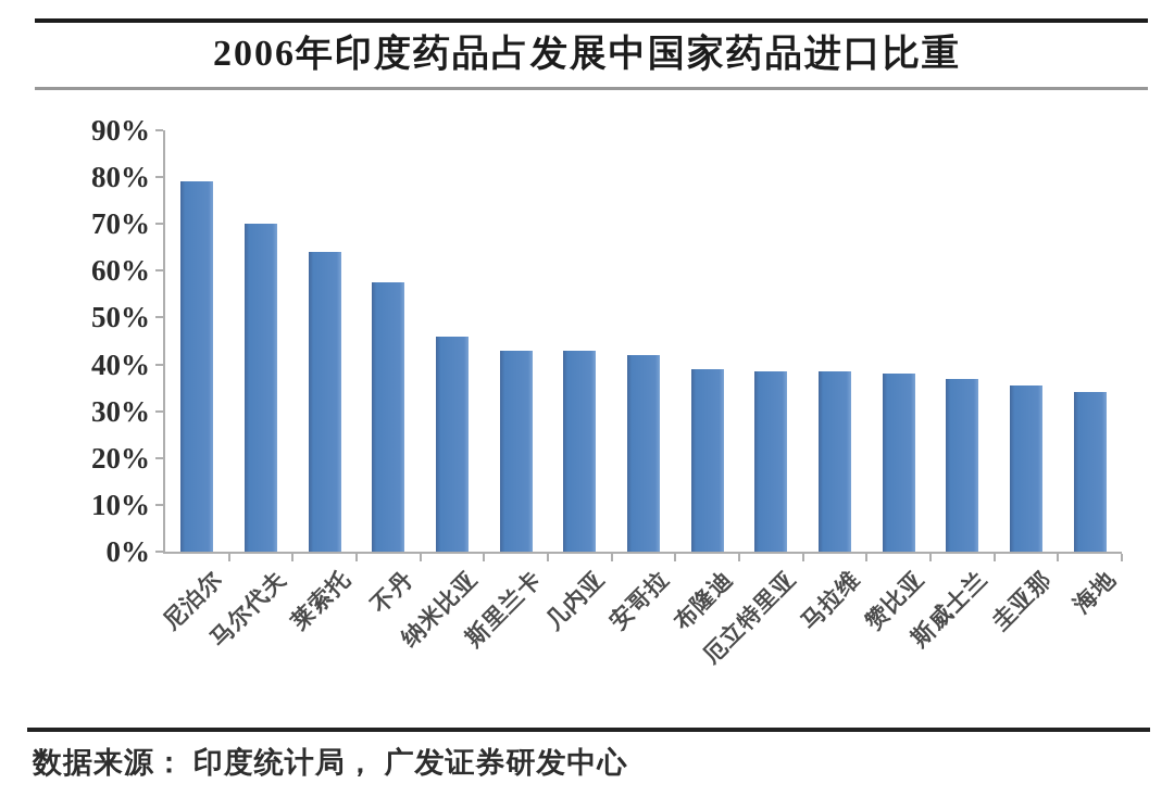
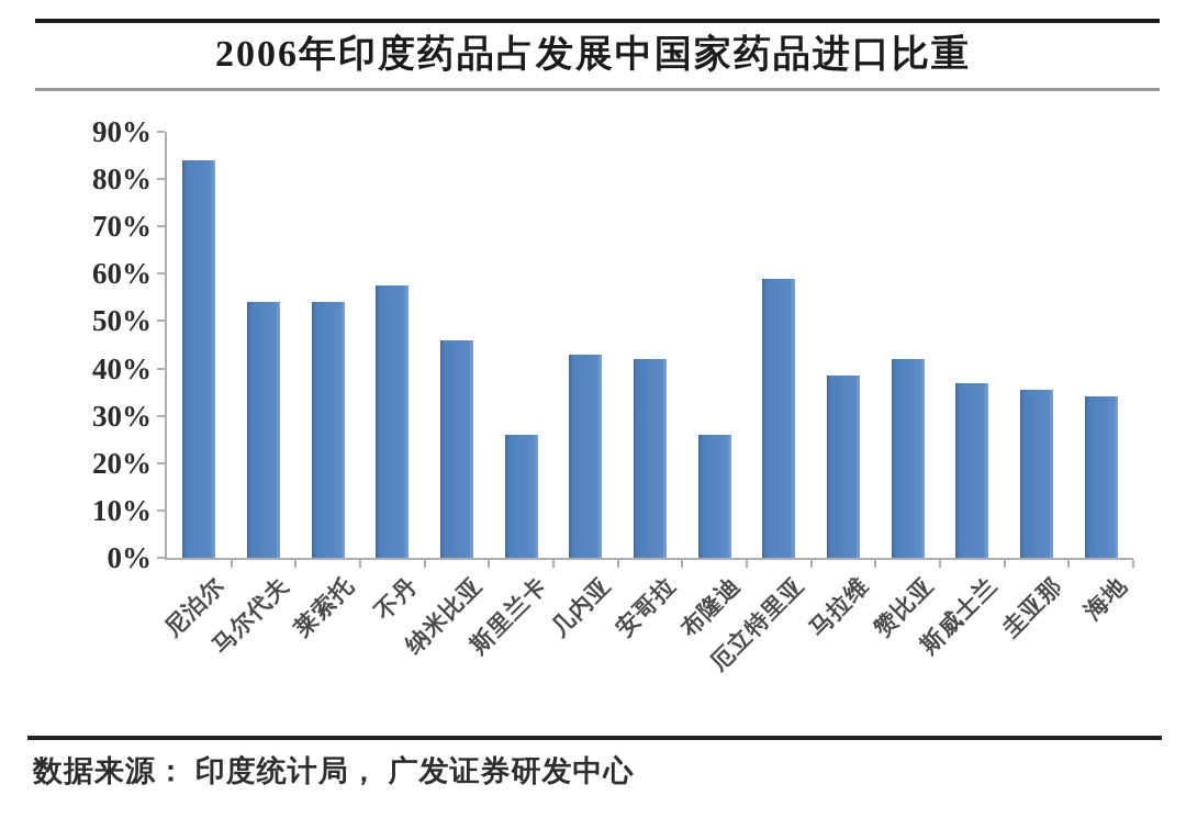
尼泊尔: 79% -> 84%
马尔代夫: 70% -> 54%
莱索托: 64% -> 54%
斯里兰卡: 43% -> 26%
布隆迪: 39% -> 26%
厄立特里亚: 38% -> 59%
赞比亚: 38% -> 42%
